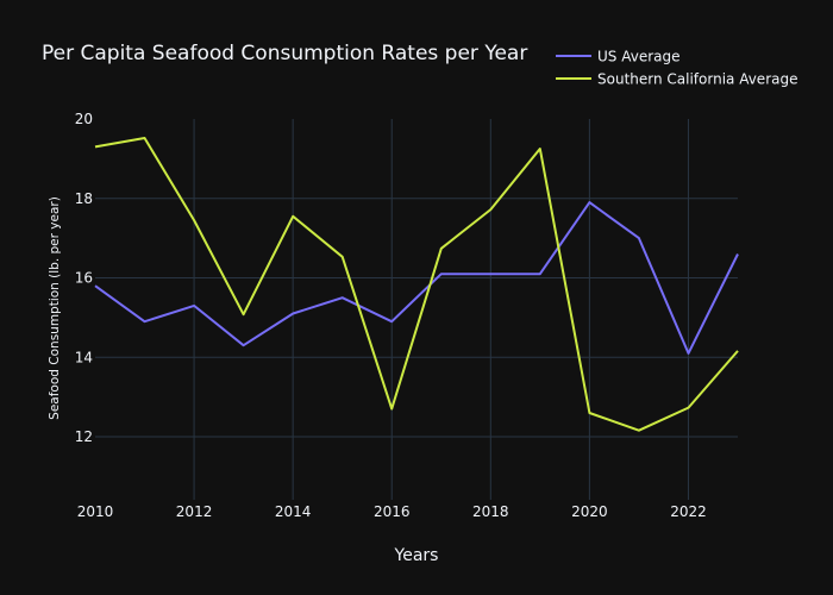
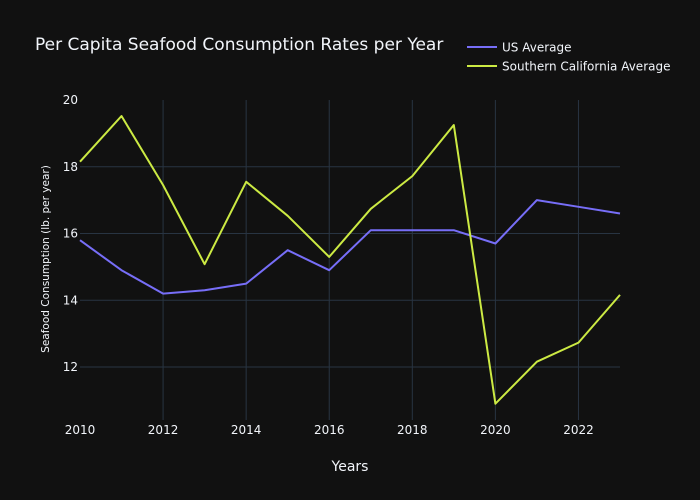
Southern California Average/2010: 19.3 -> 18.1
US Average/2012: 15.3 -> 14.2
US Average/2014: 15.1 -> 14.5
Southern California Average/2016: 12.7 -> 15.3
US Average/2020: 17.9 -> 15.7
Southern California Average/2020: 12.6 -> 10.9
US Average/2022: 14.1 -> 16.8
